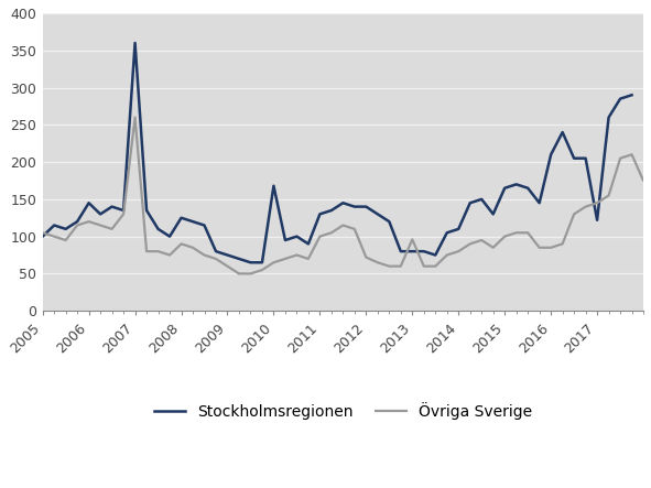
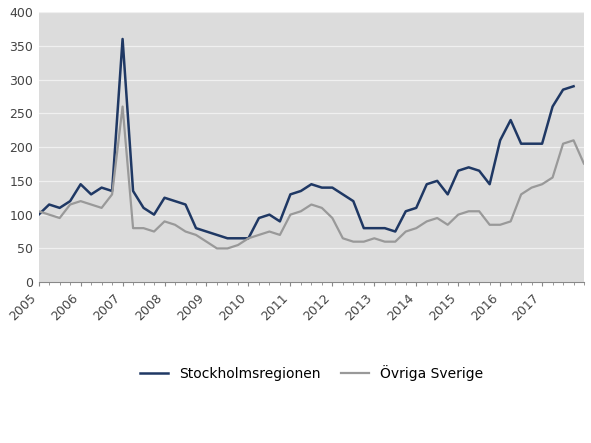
Stockholmsregionen/2010: 168 -> 65
Övriga Sverige/2012: 72 -> 95
Övriga Sverige/2013: 96 -> 65
Stockholmsregionen/2017: 122 -> 205
